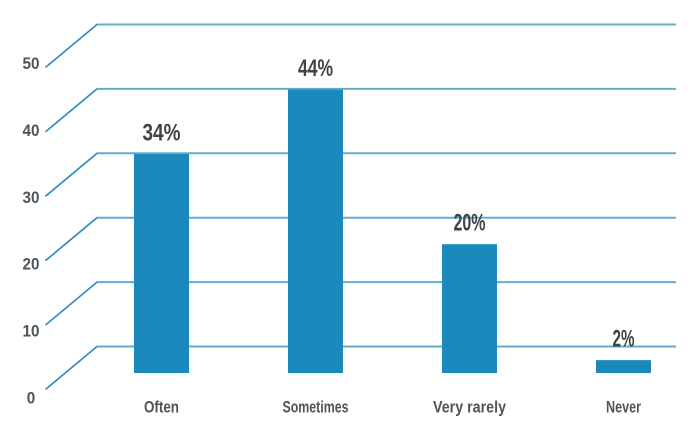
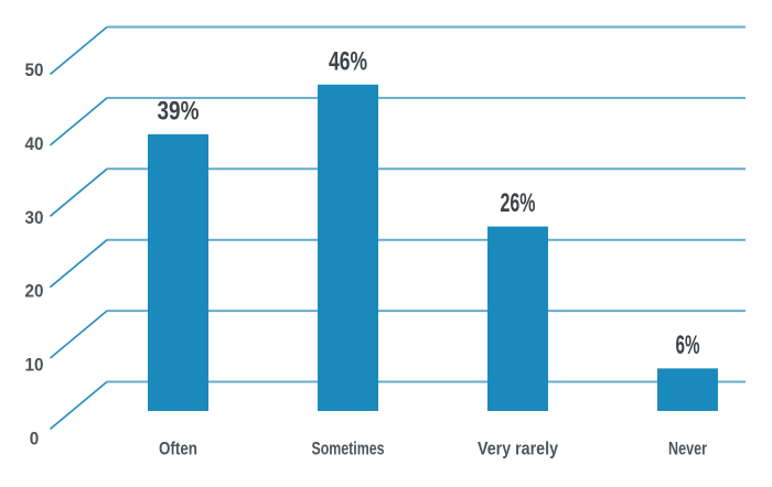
Often: 34% -> 39%
Sometimes: 44% -> 46%
Very rarely: 20% -> 26%
Never: 2% -> 6%
